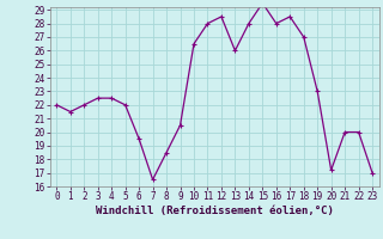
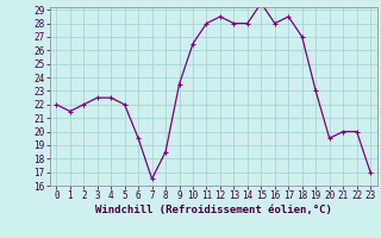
9: 20.5 -> 23.5
13: 26.0 -> 28.0
20: 17.2 -> 19.5
